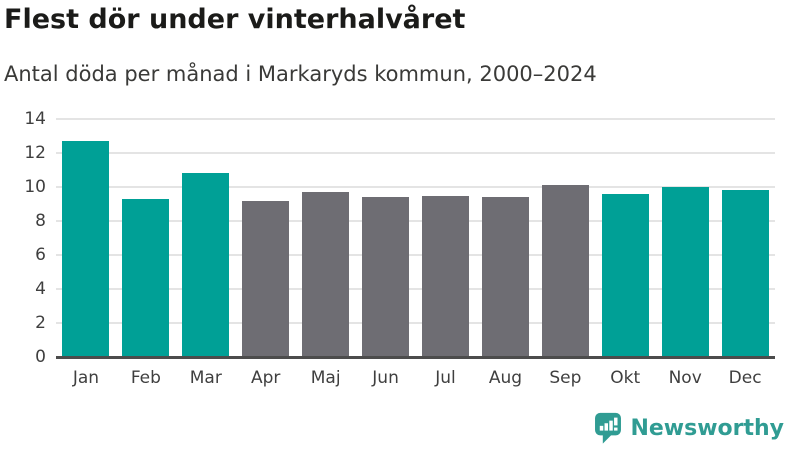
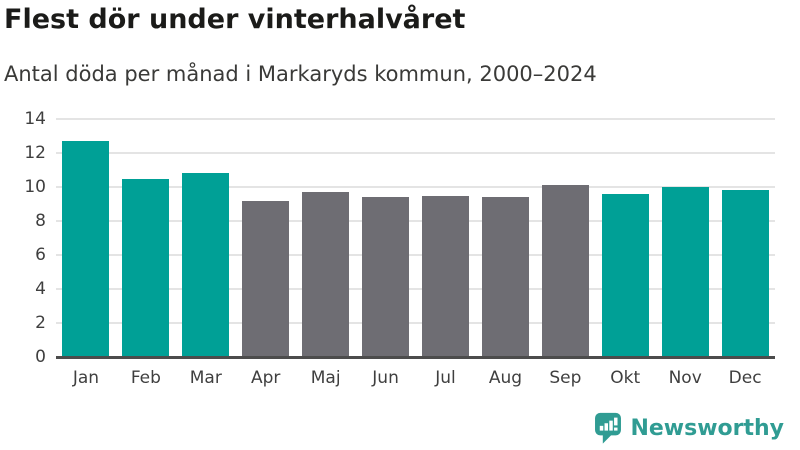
Feb: 9.3 -> 10.5
